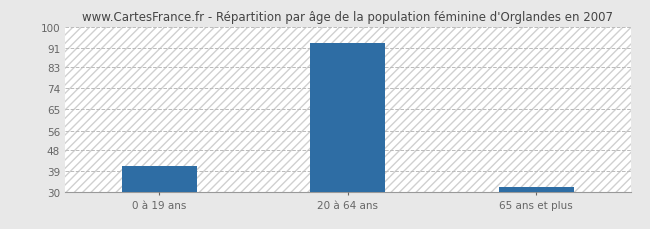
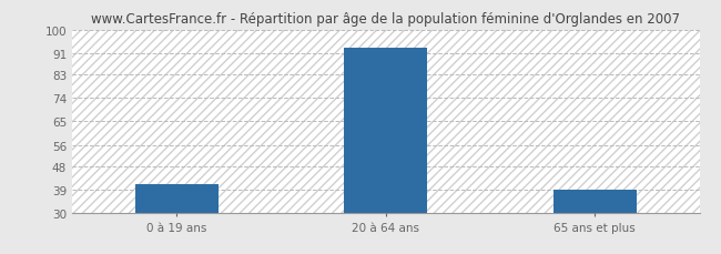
65 ans et plus: 32 -> 39
